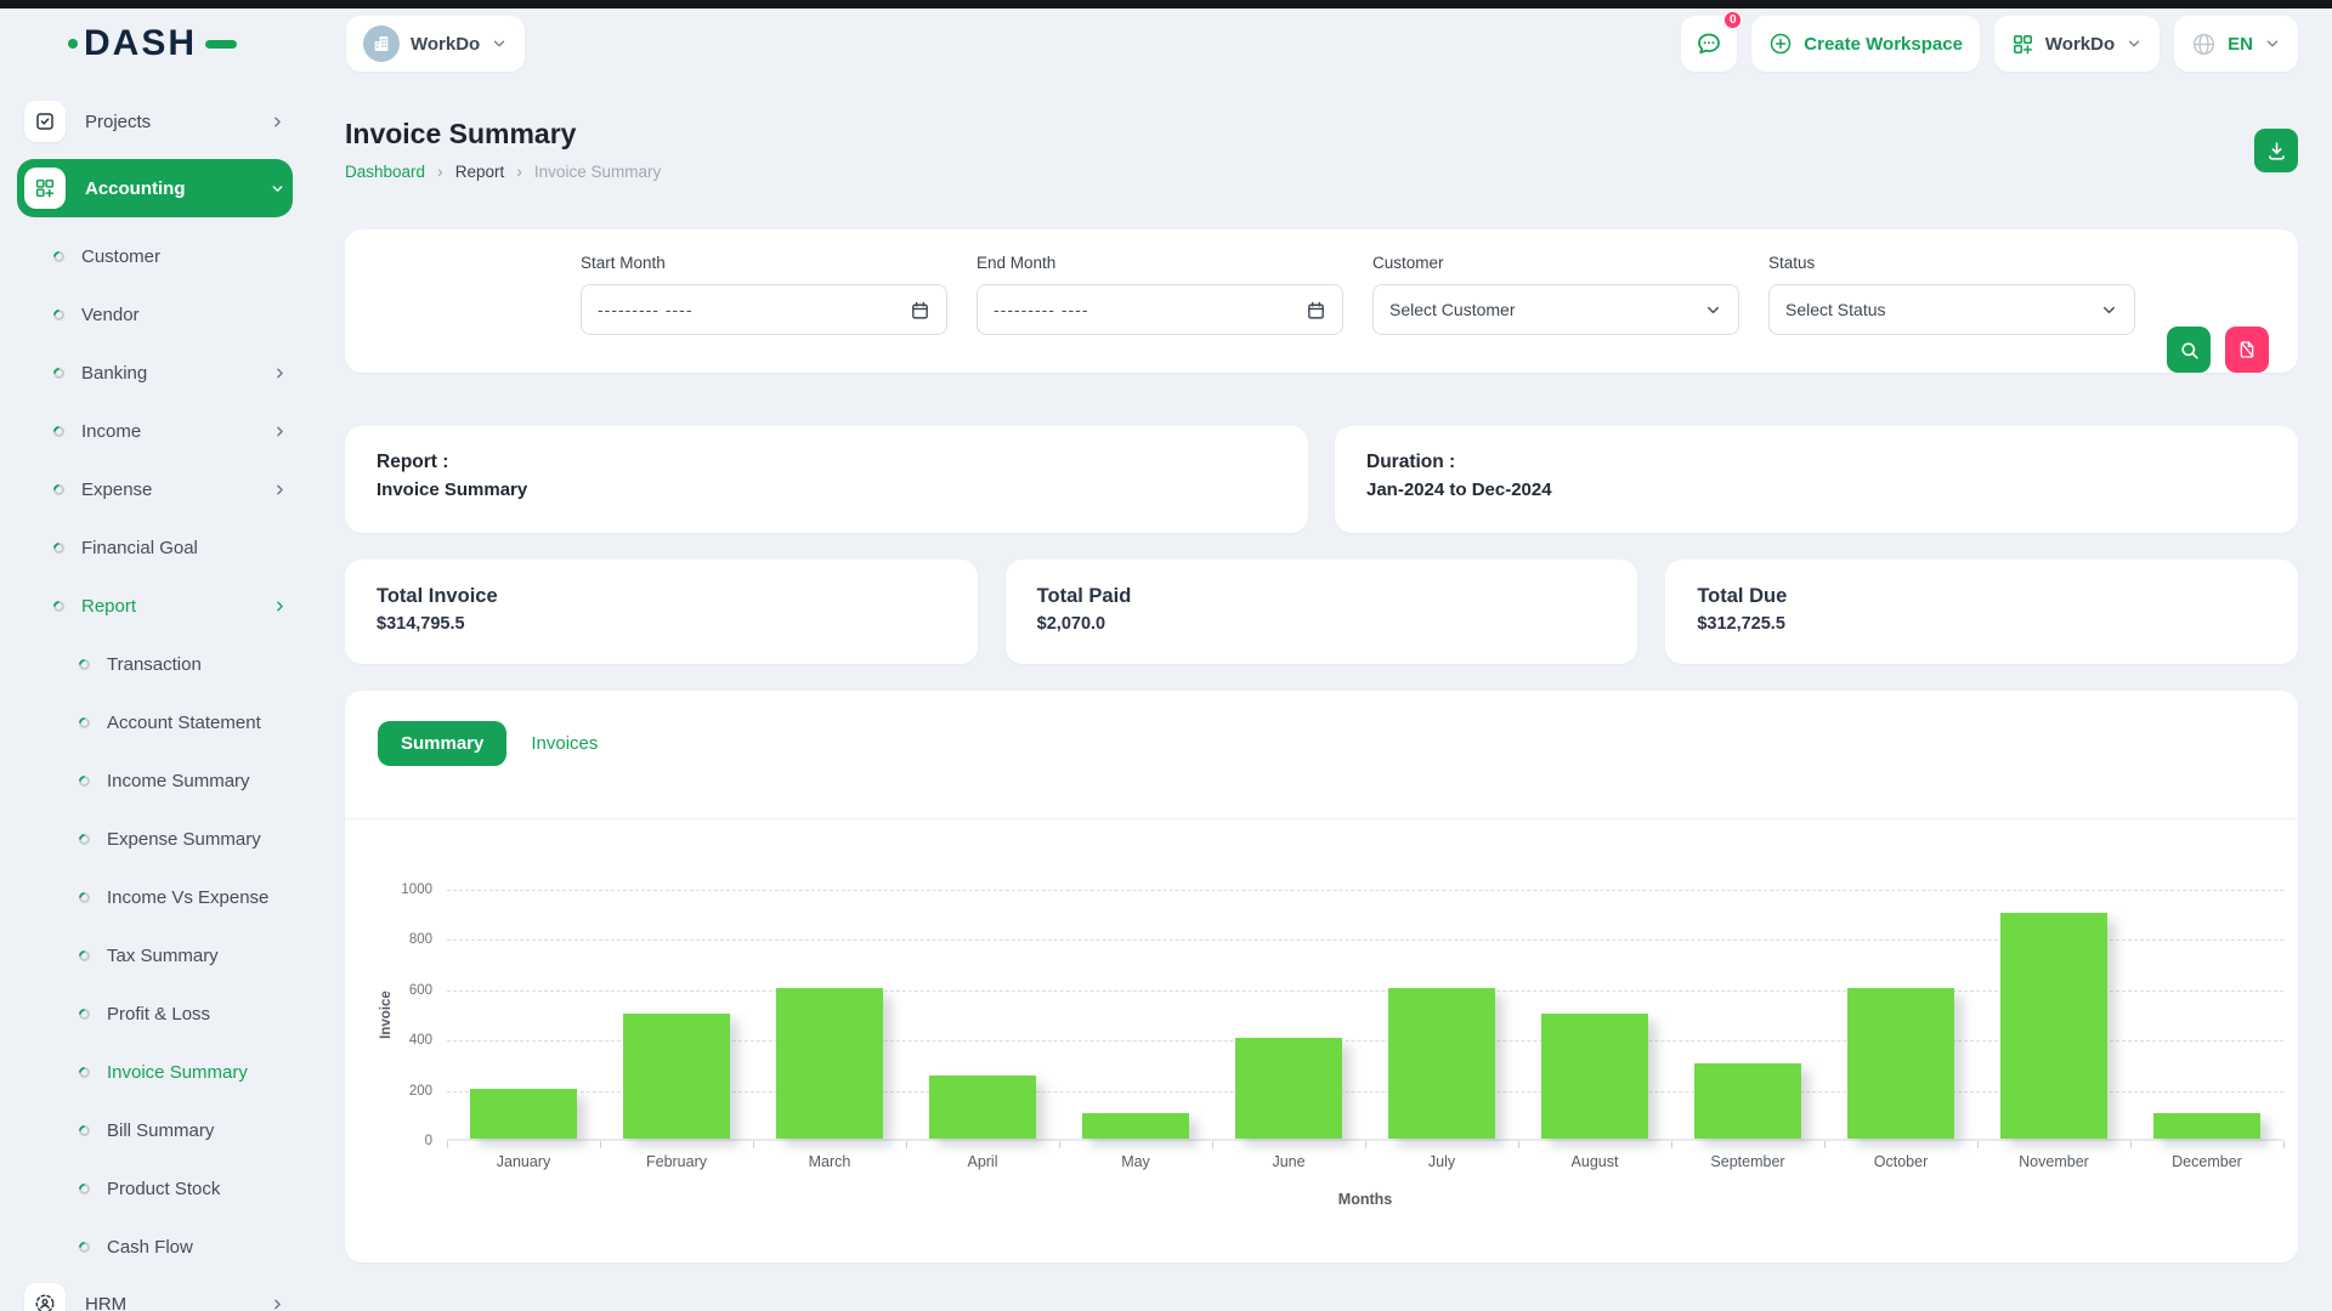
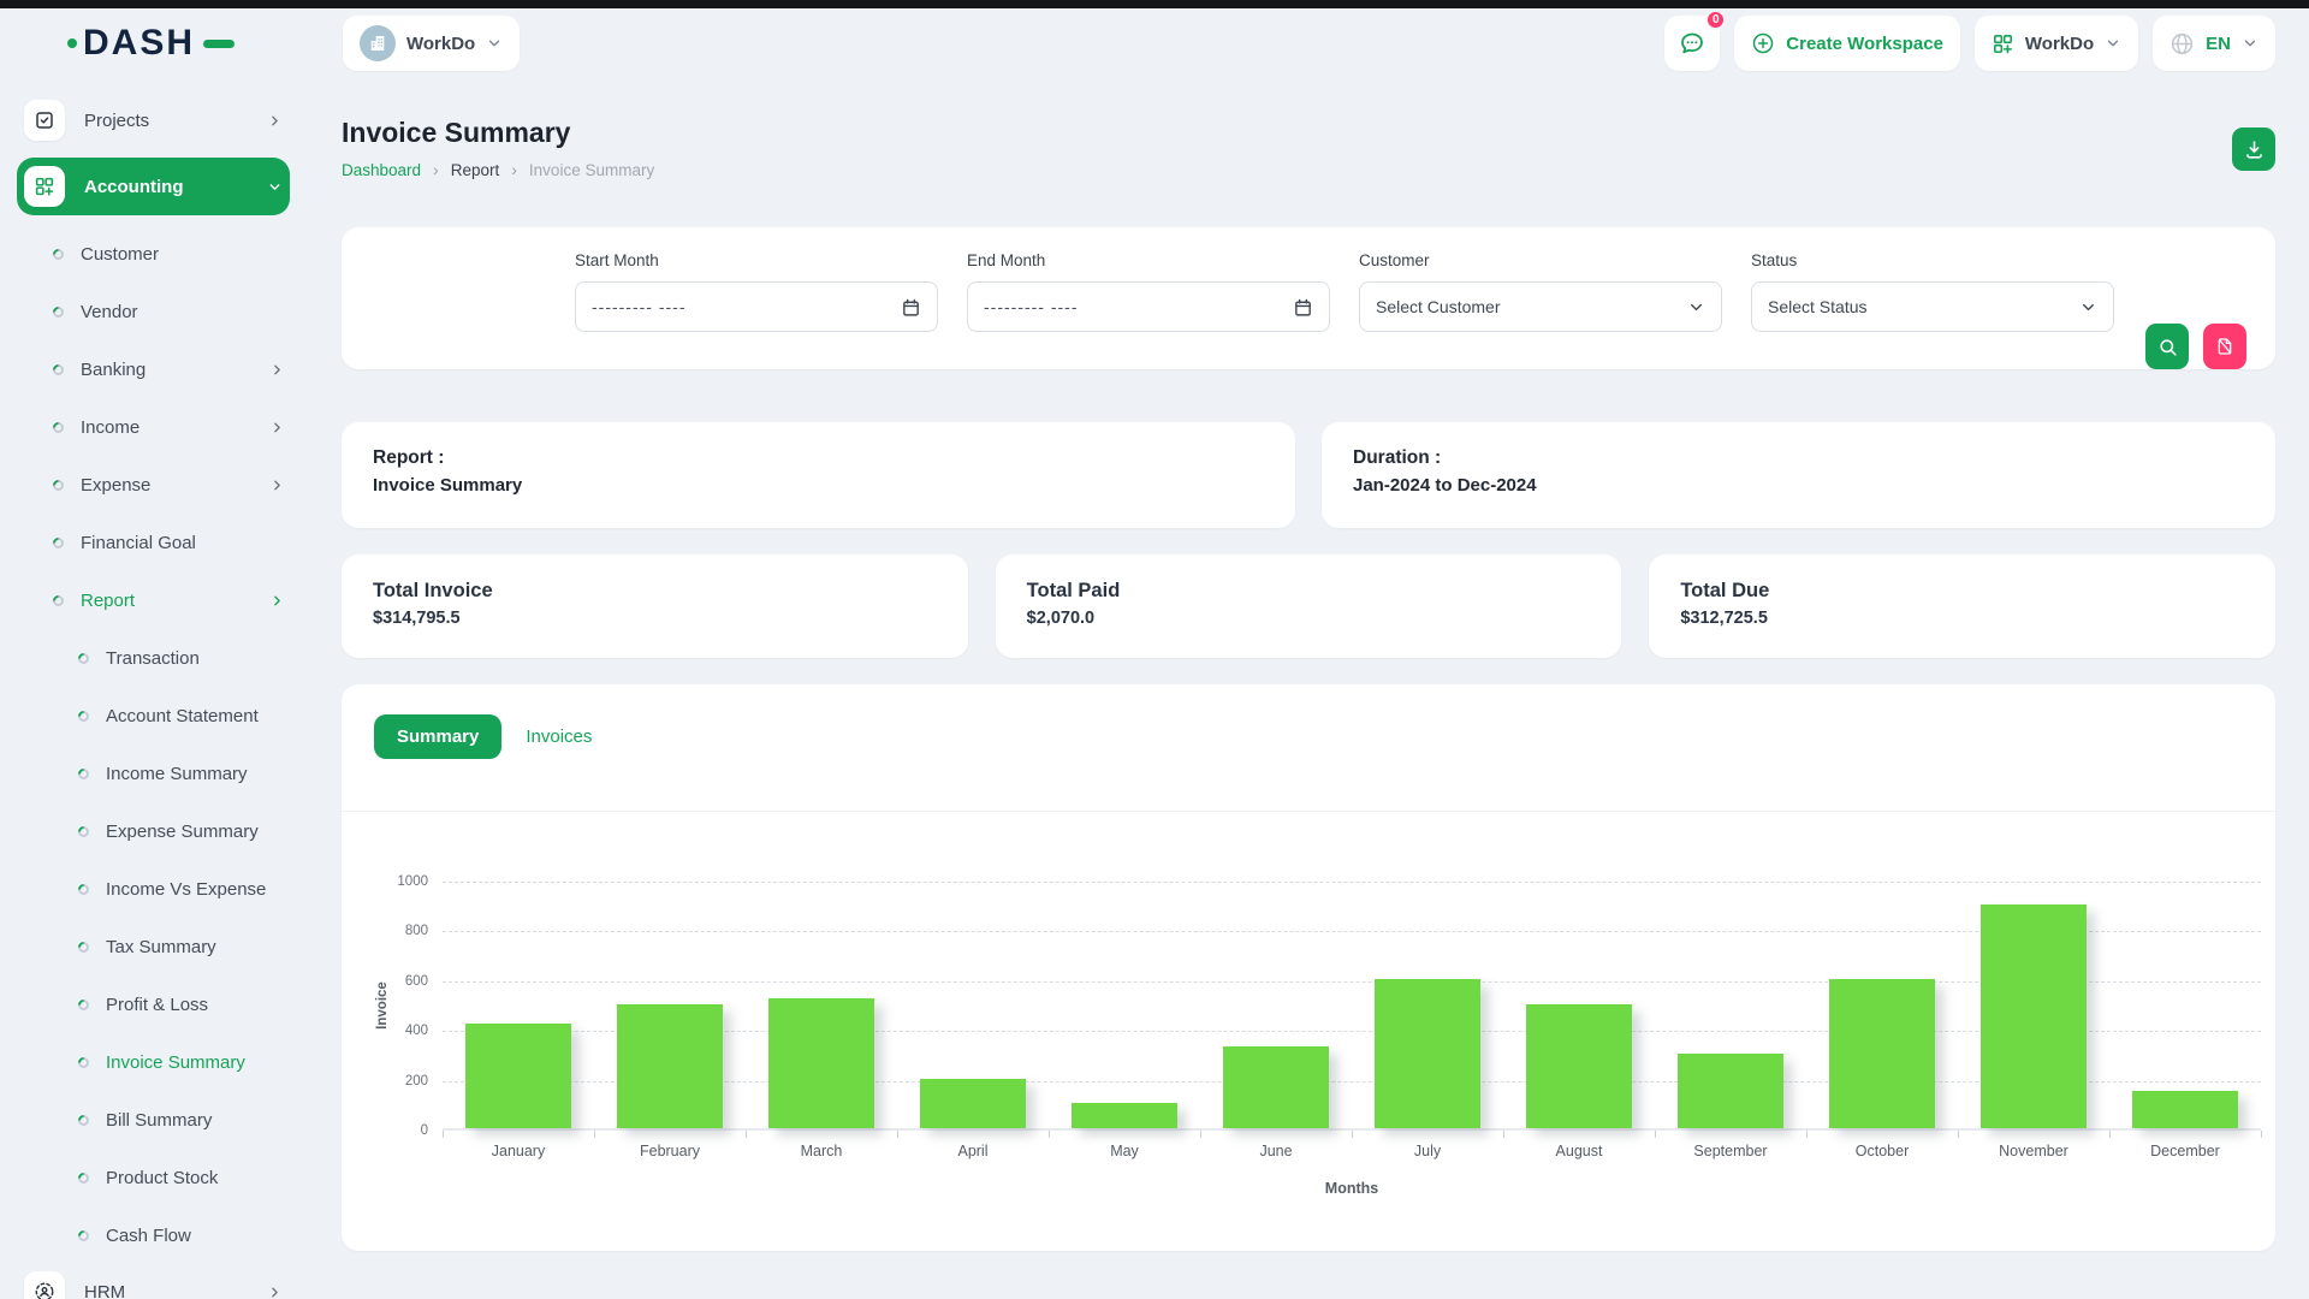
January: 200 -> 420
March: 600 -> 520
April: 250 -> 200
June: 400 -> 330
December: 100 -> 150
